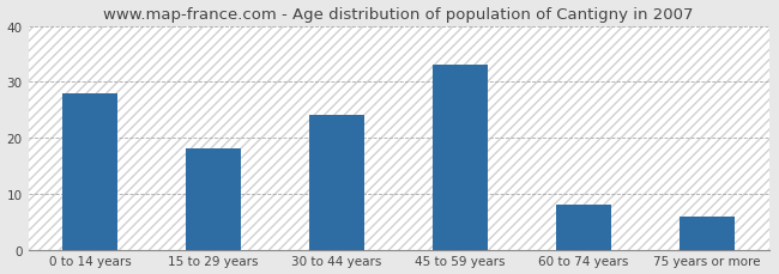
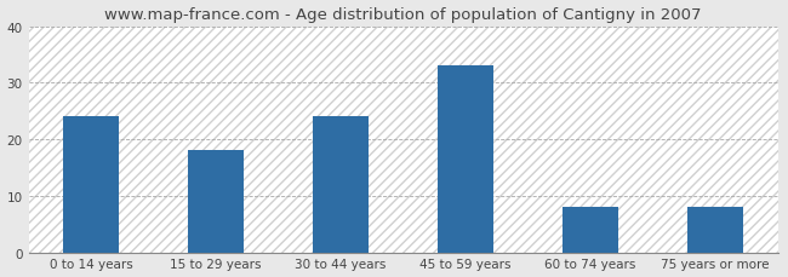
0 to 14 years: 28 -> 24
75 years or more: 6 -> 8
